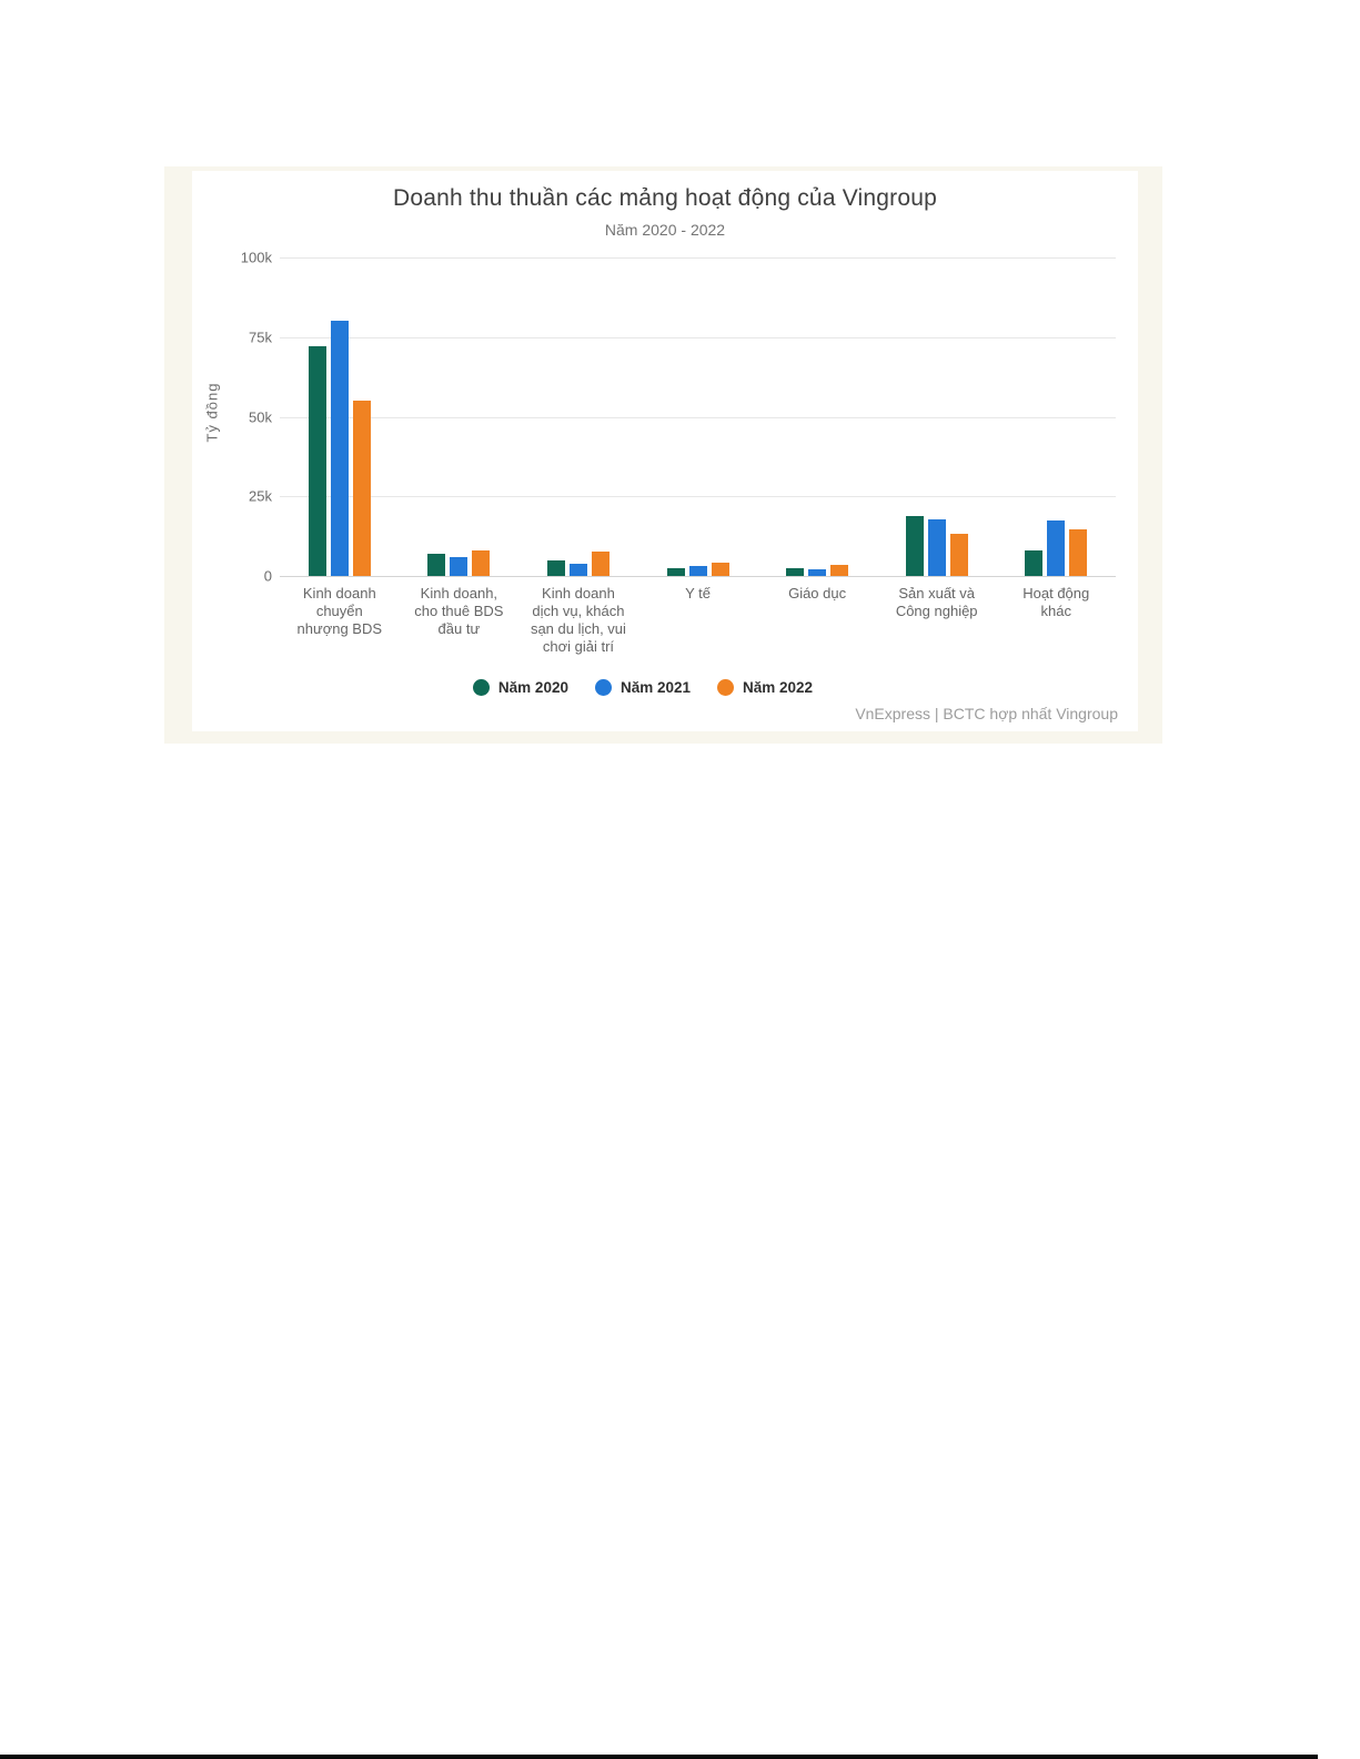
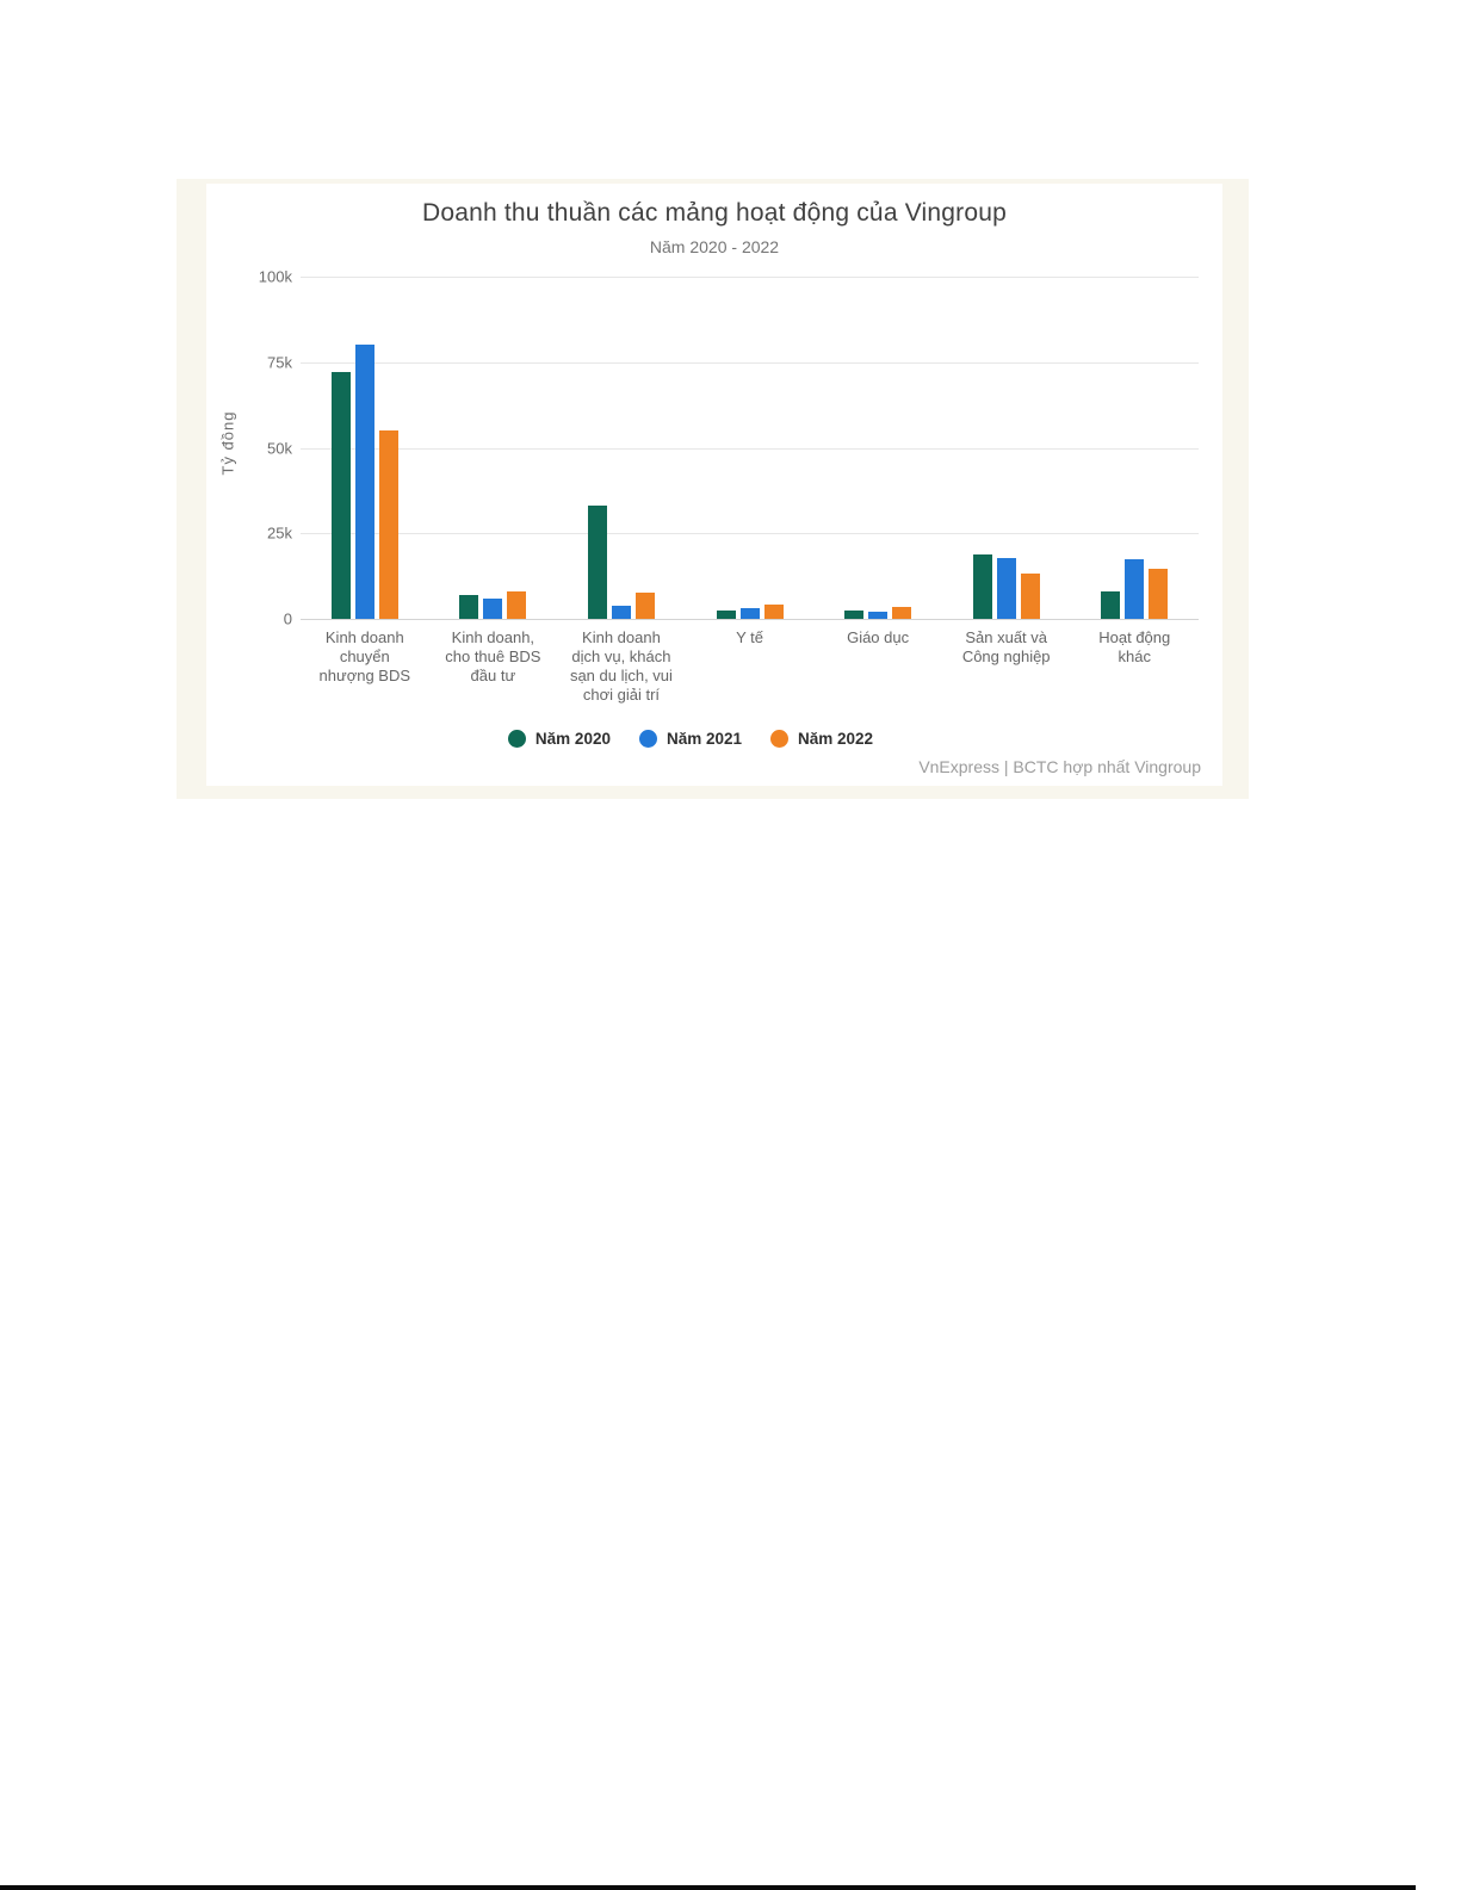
Năm 2020/Kinh doanh dịch vụ, khách sạn du lịch, vui chơi giải trí: 5k -> 33k
